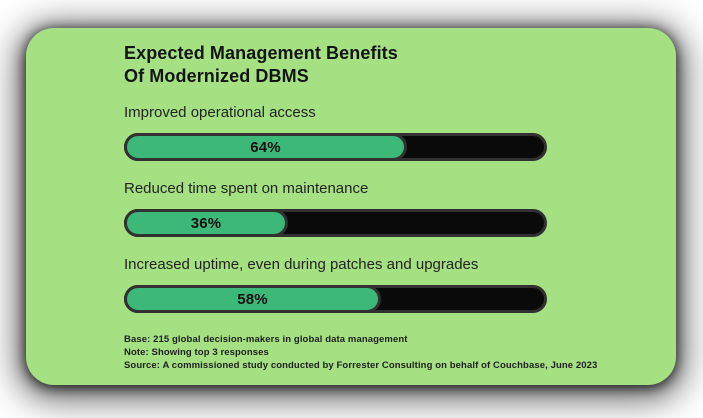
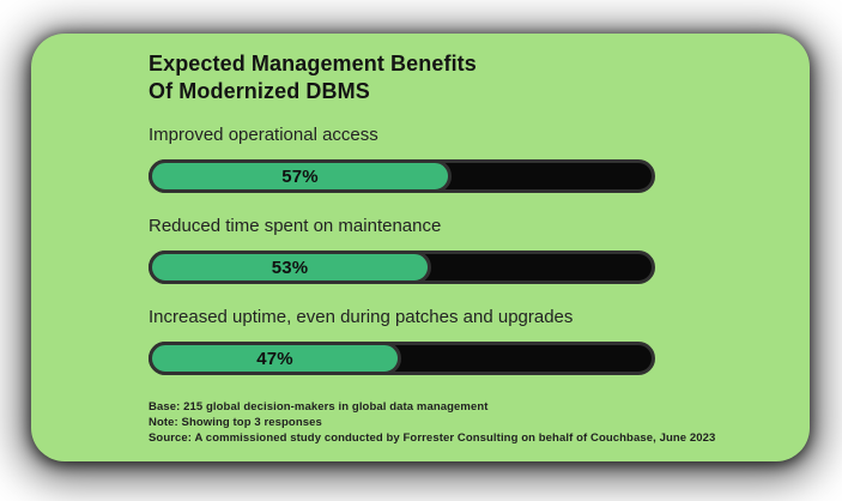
Improved operational access: 64% -> 57%
Reduced time spent on maintenance: 36% -> 53%
Increased uptime, even during patches and upgrades: 58% -> 47%
